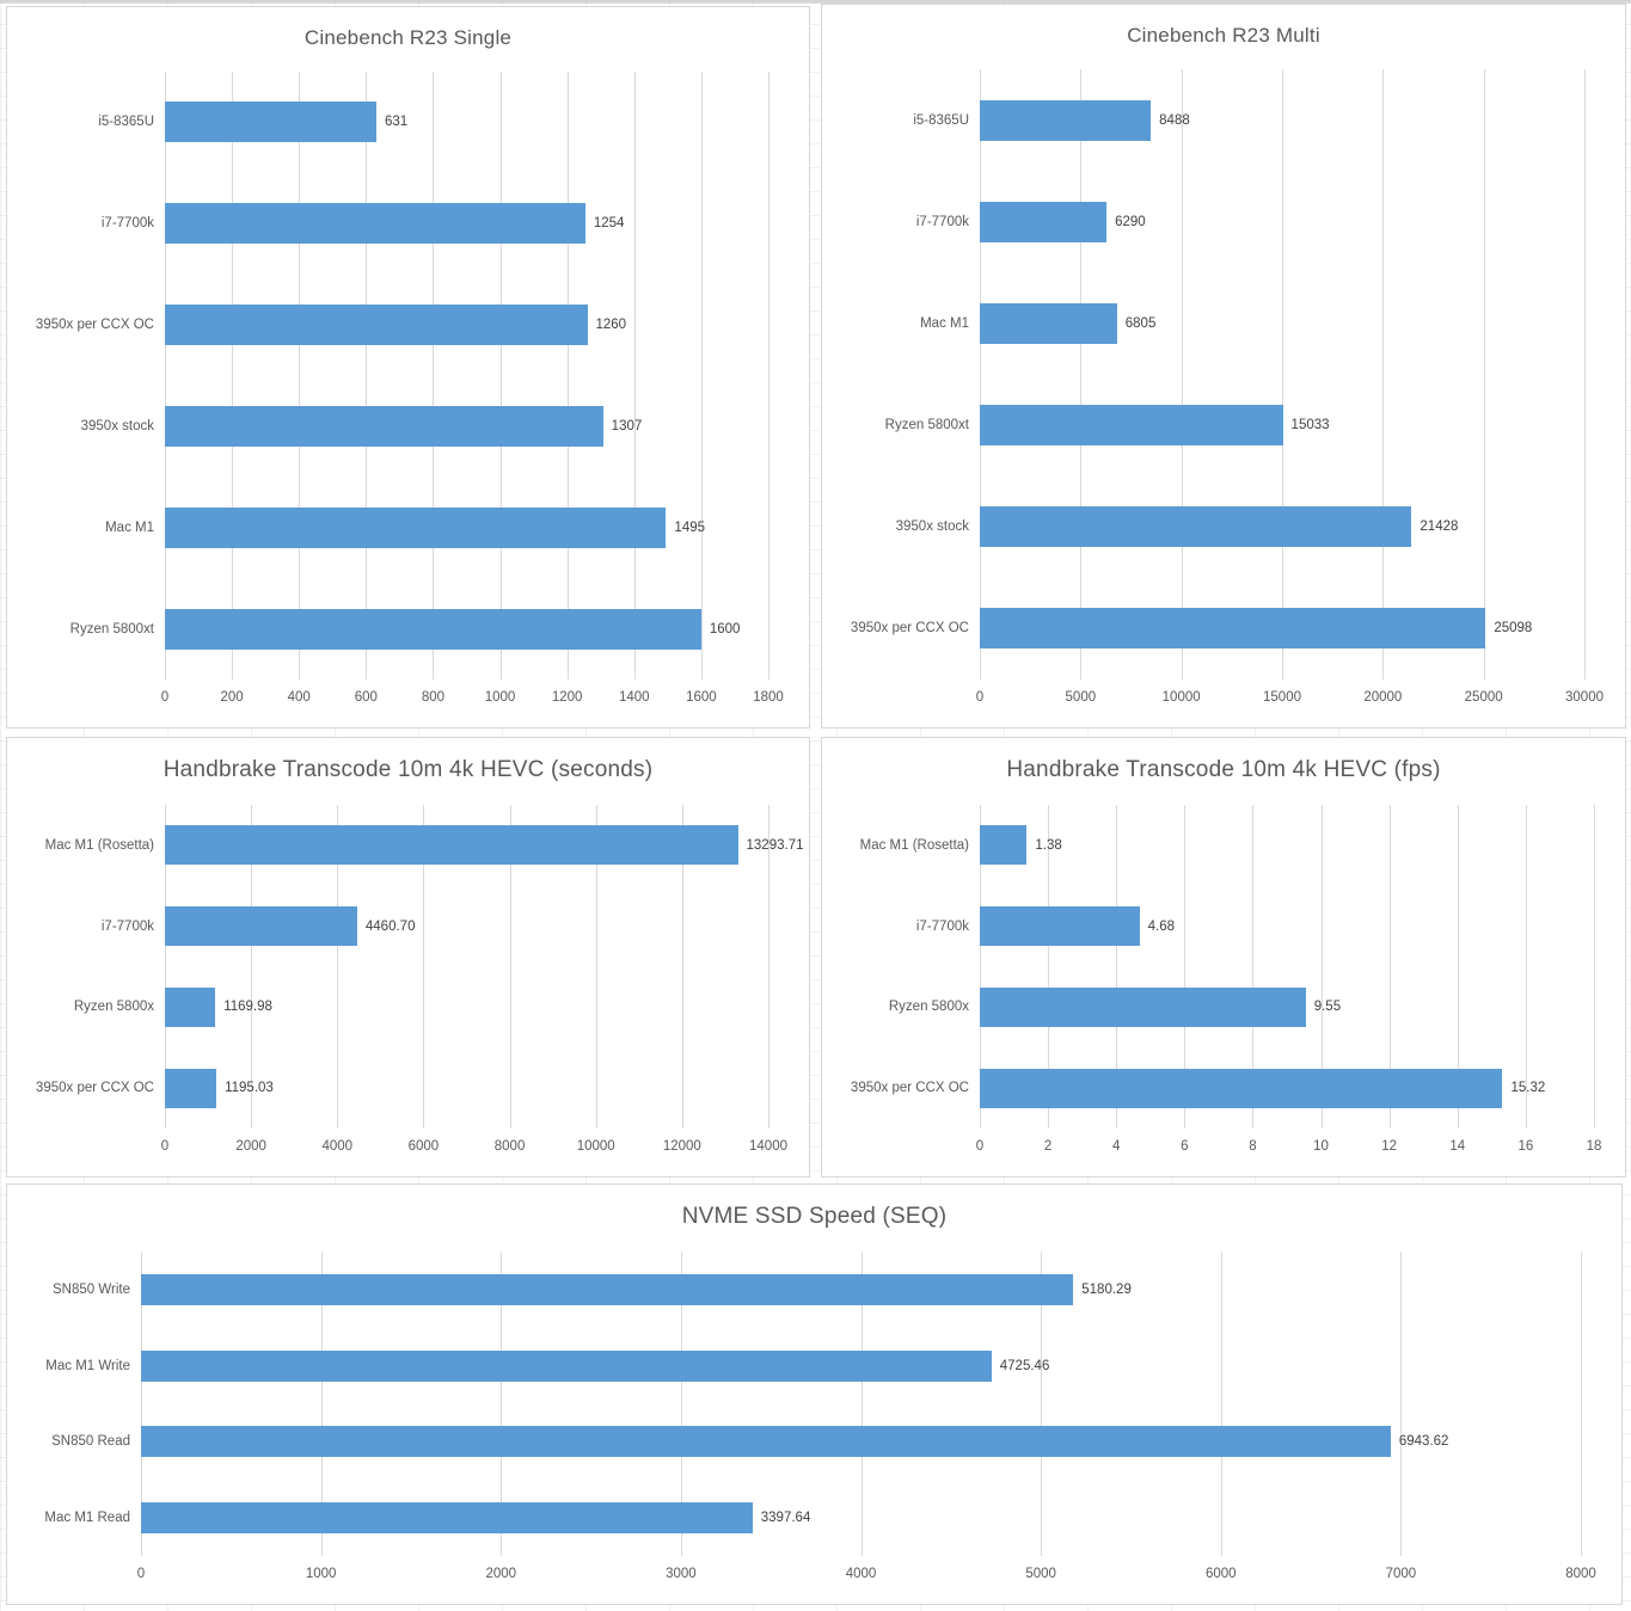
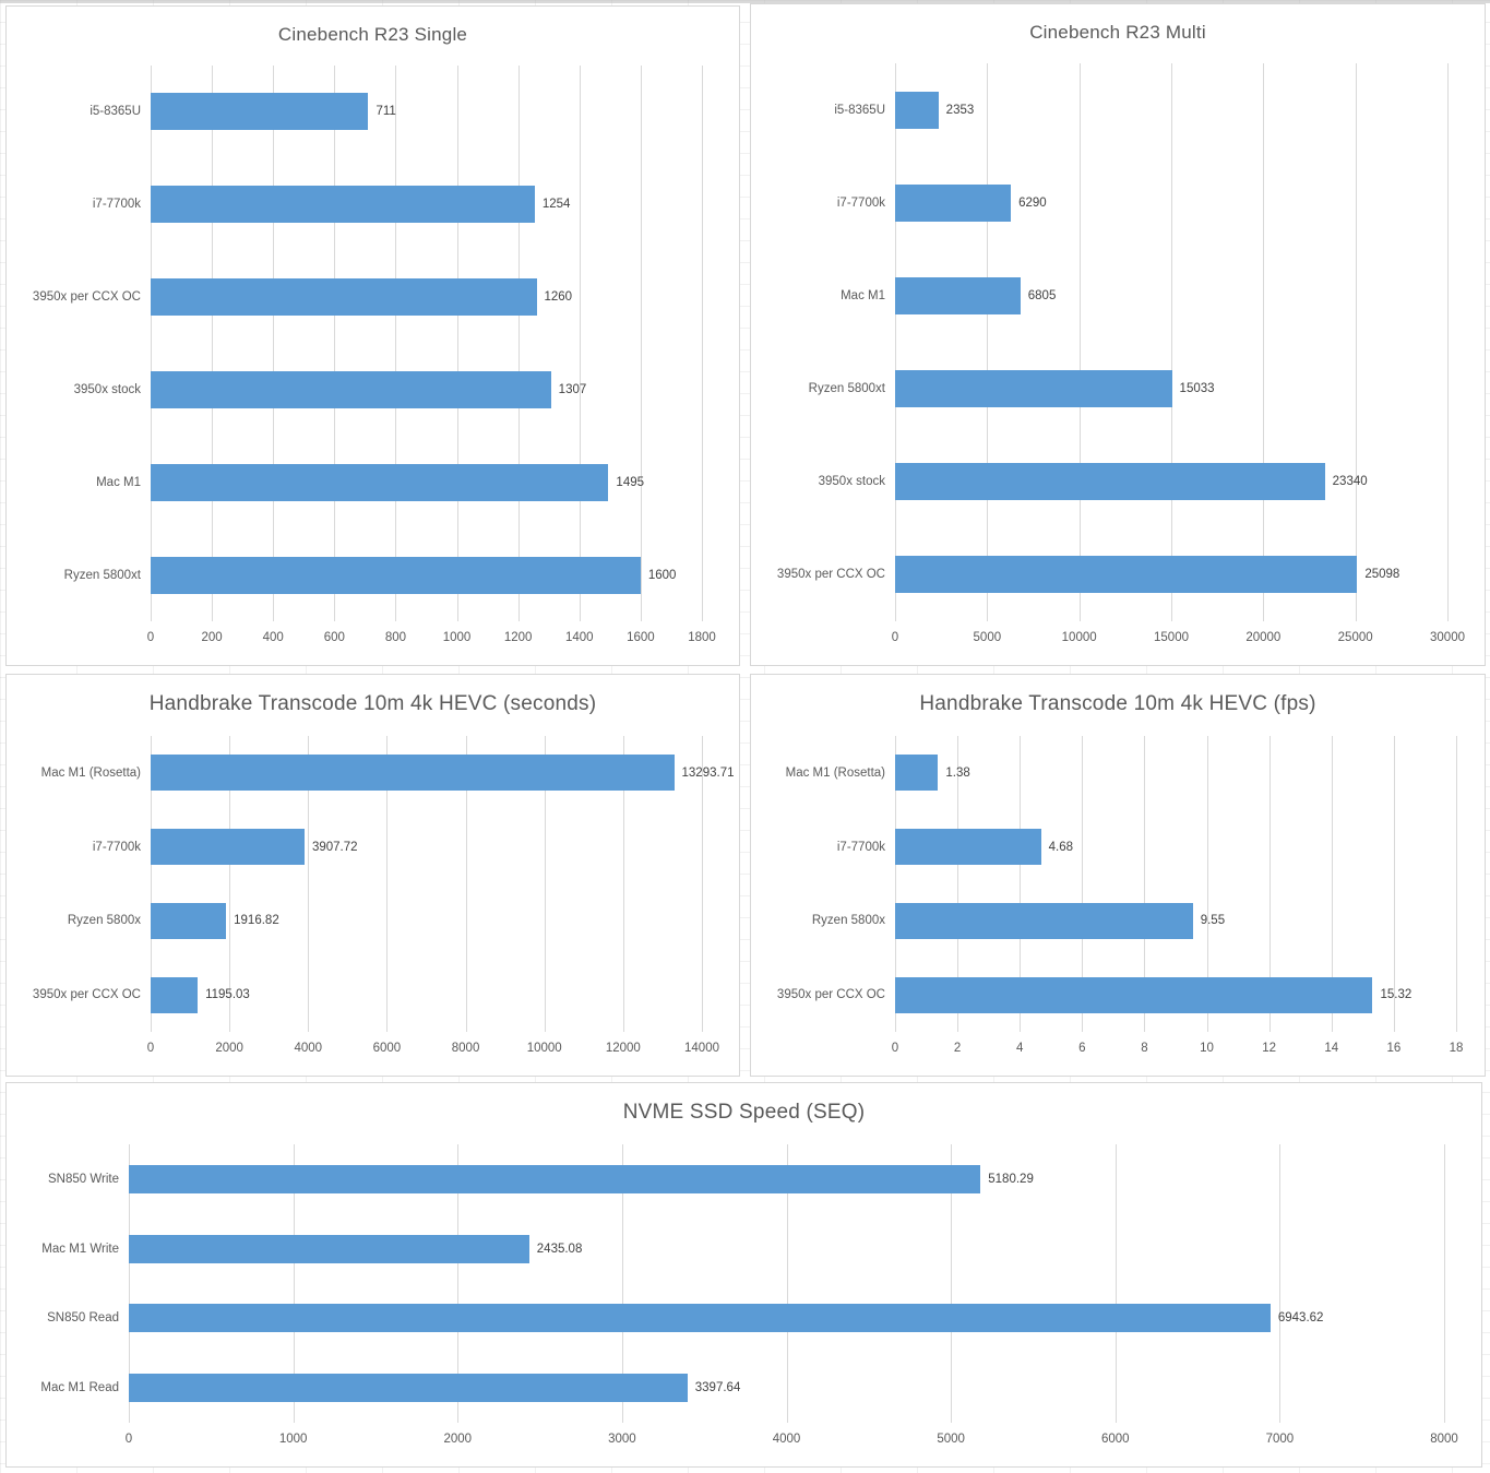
Cinebench R23 Single/i5-8365U: 631 -> 711
Cinebench R23 Multi/i5-8365U: 8488 -> 2353
Cinebench R23 Multi/3950x stock: 21428 -> 23340
Handbrake Transcode 10m 4k HEVC (seconds)/i7-7700k: 4460.70 -> 3907.72
Handbrake Transcode 10m 4k HEVC (seconds)/Ryzen 5800x: 1169.98 -> 1916.82
NVME SSD Speed (SEQ)/Mac M1 Write: 4725.46 -> 2435.08
